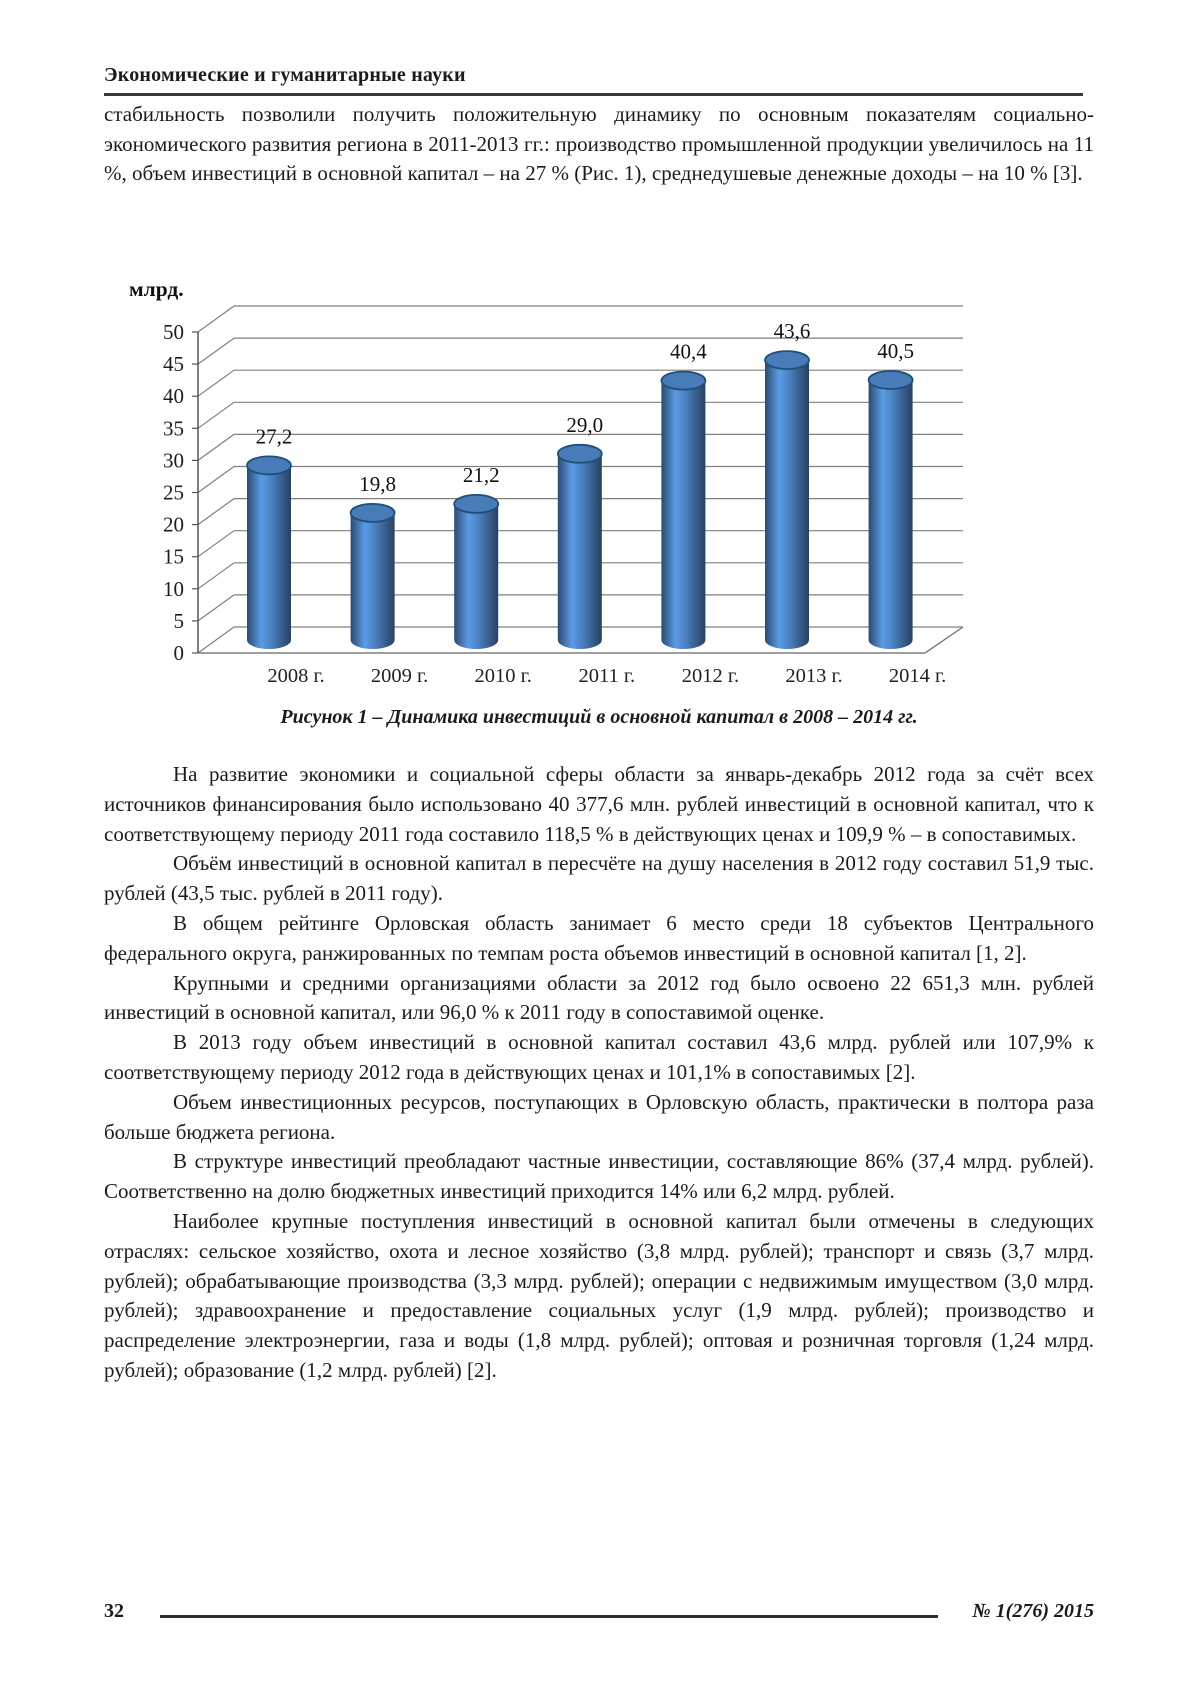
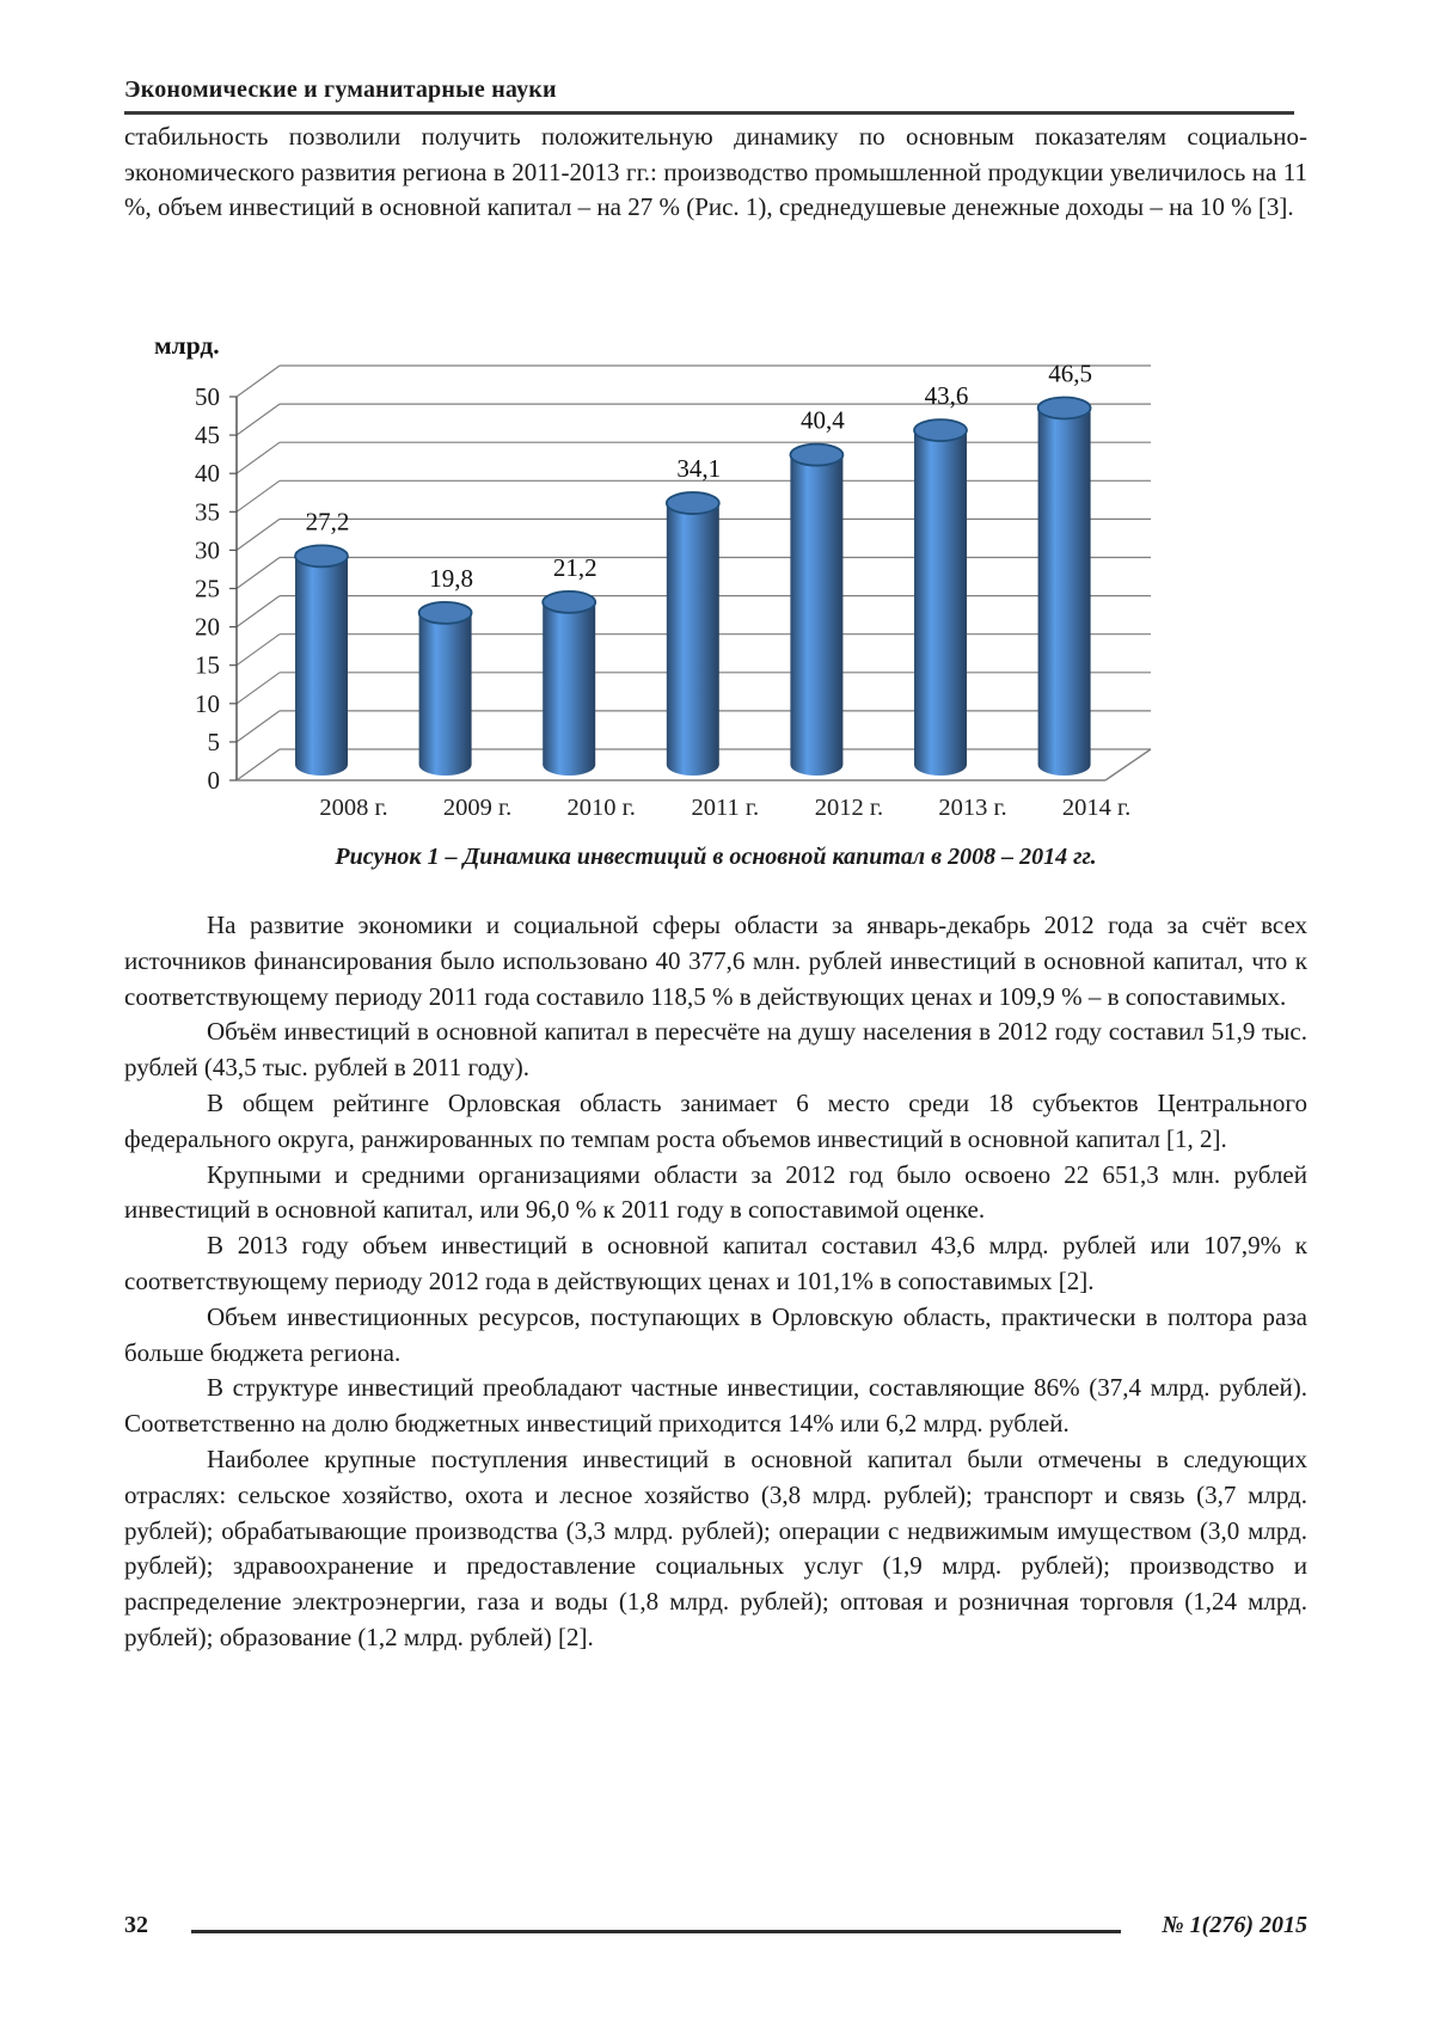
2011 г.: 29,0 -> 34,1
2014 г.: 40,5 -> 46,5
